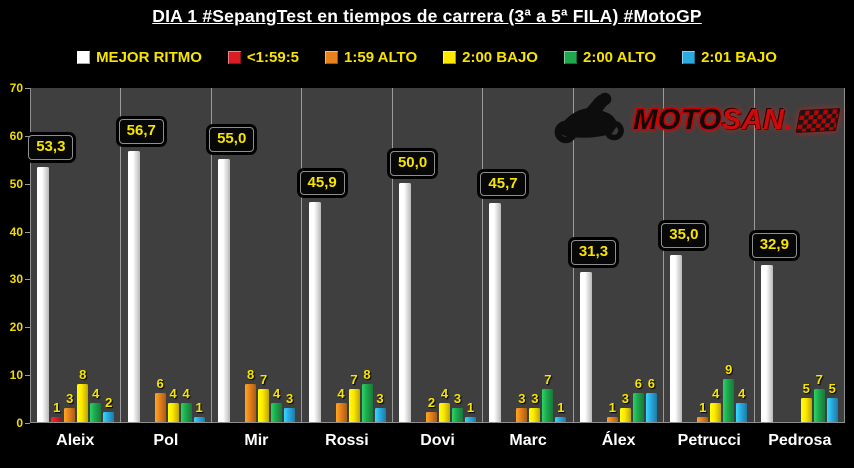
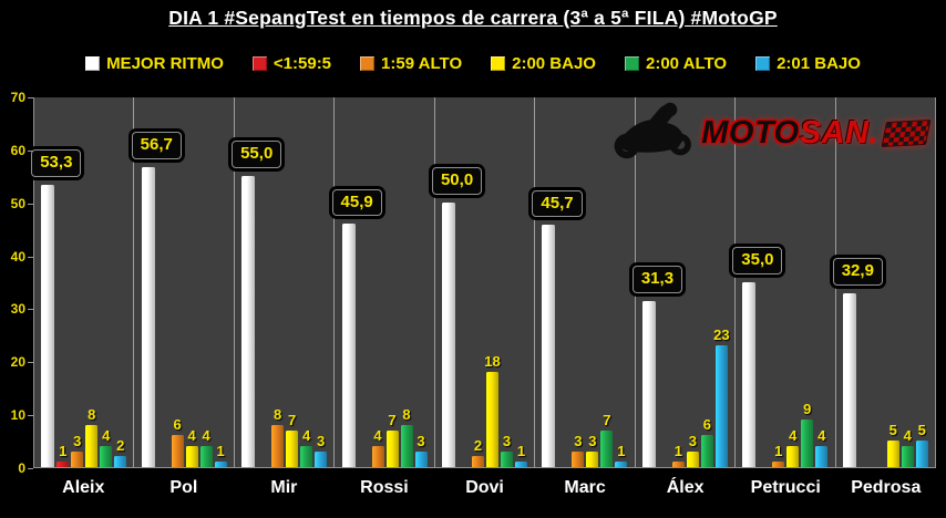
2:00 BAJO/Dovi: 4 -> 18
2:01 BAJO/Álex: 6 -> 23
2:00 ALTO/Pedrosa: 7 -> 4
